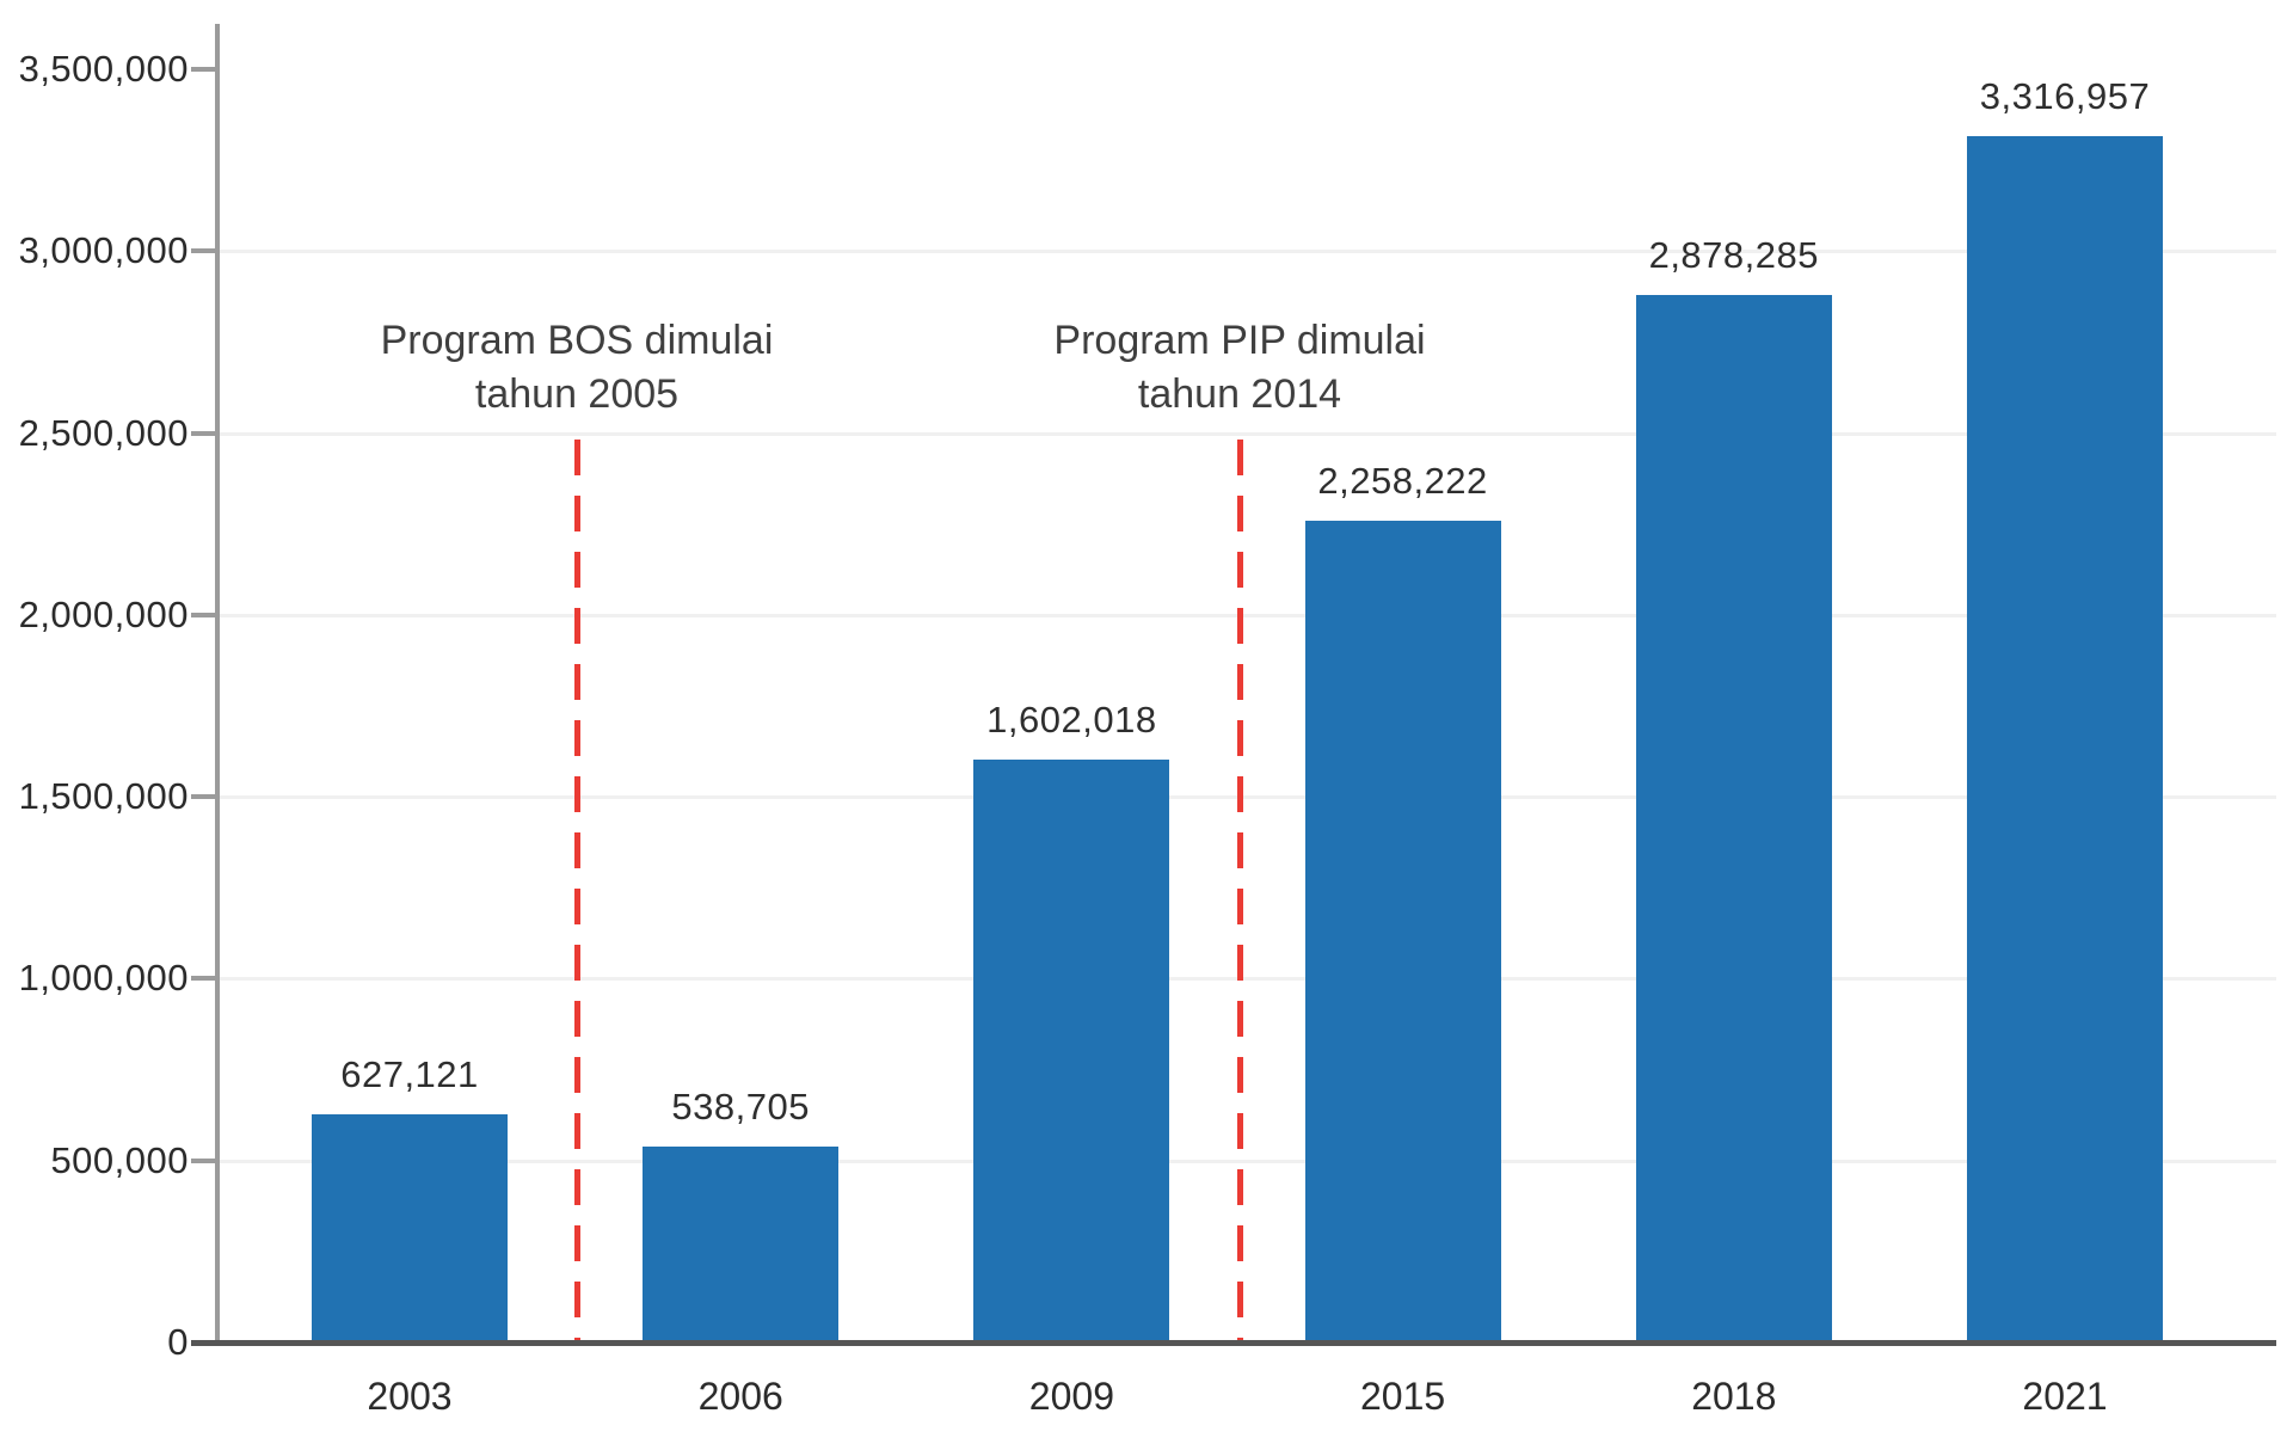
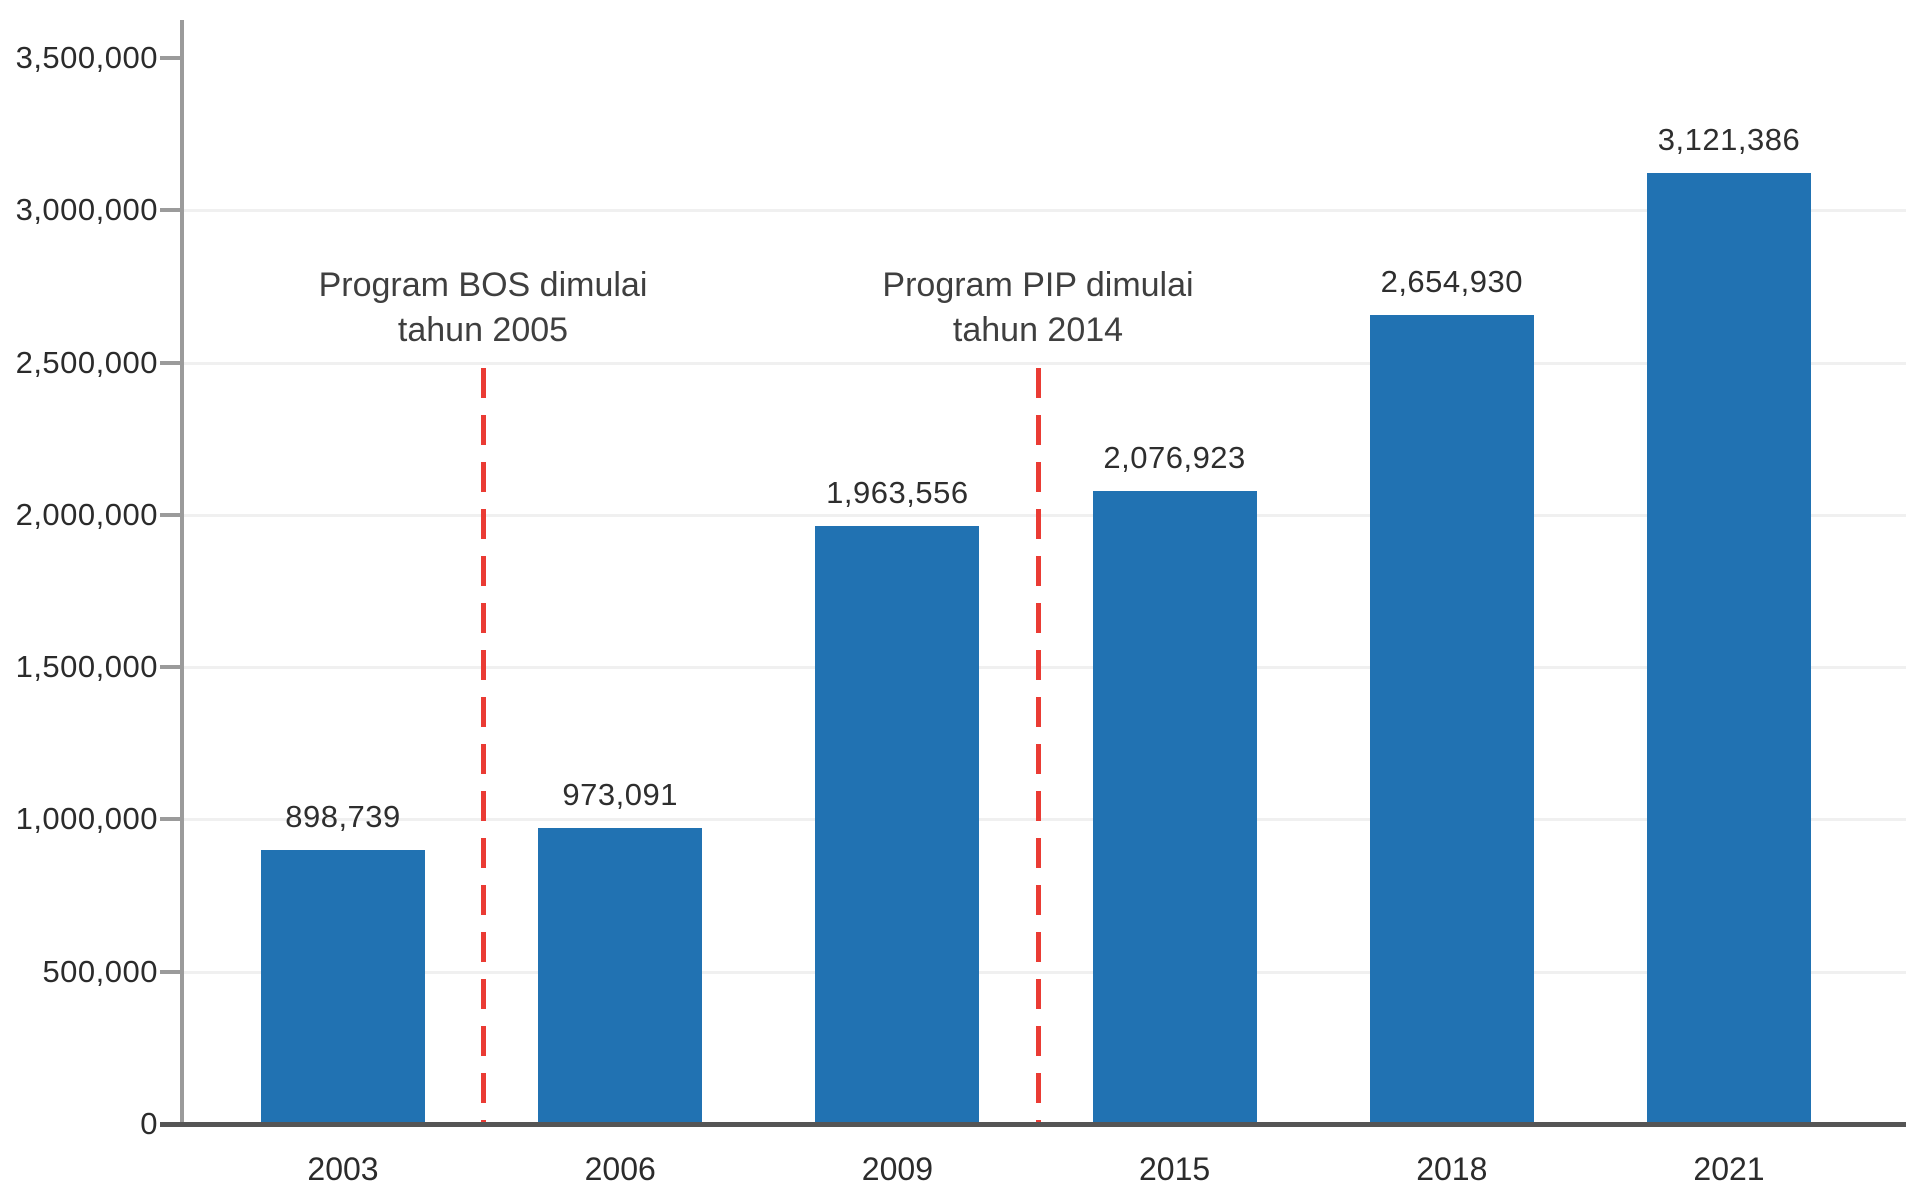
2003: 627,121 -> 898,739
2006: 538,705 -> 973,091
2009: 1,602,018 -> 1,963,556
2015: 2,258,222 -> 2,076,923
2018: 2,878,285 -> 2,654,930
2021: 3,316,957 -> 3,121,386
